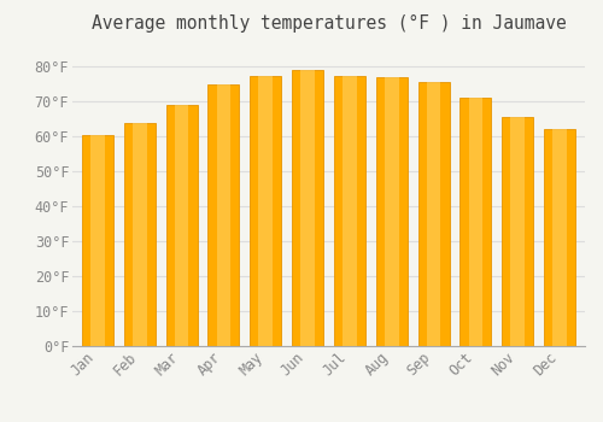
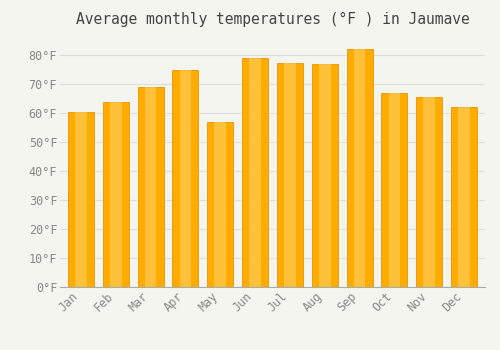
May: 77.5°F -> 57.0°F
Sep: 75.5°F -> 82.0°F
Oct: 71.0°F -> 67.0°F
